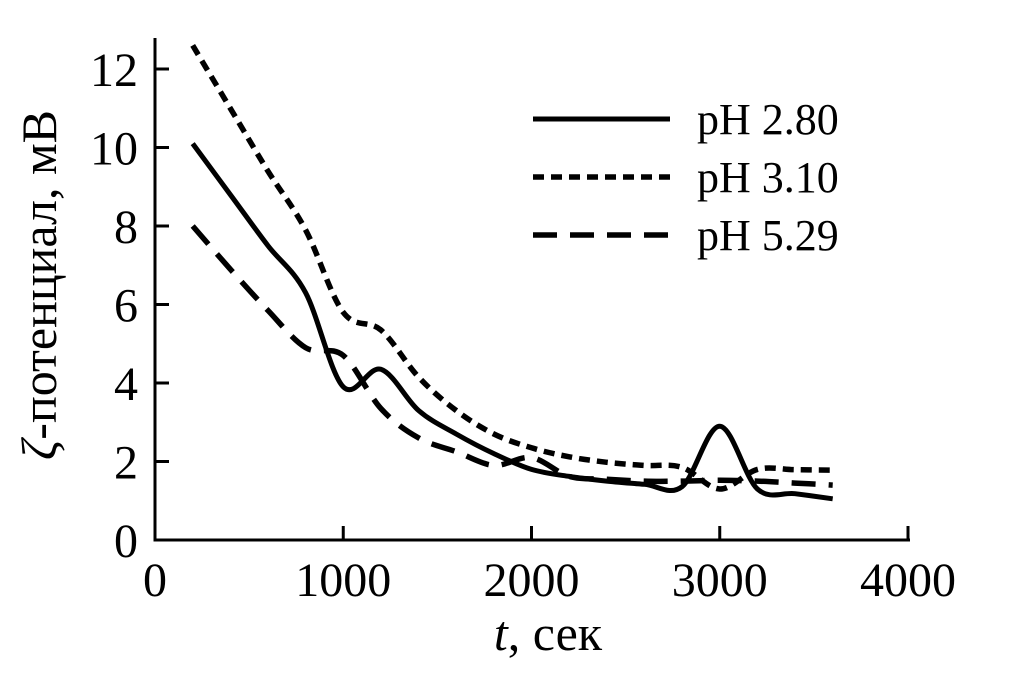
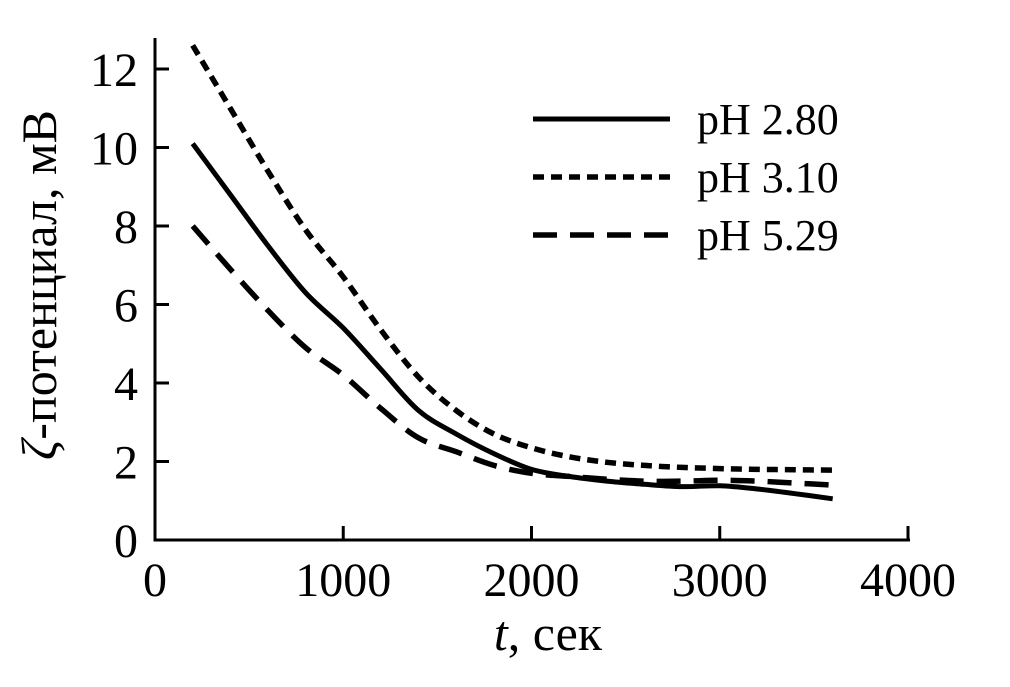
pH 2.80/1000: 3.9 -> 5.4
pH 3.10/1000: 5.8 -> 6.7
pH 5.29/1000: 4.7 -> 4.2
pH 5.29/2000: 2.1 -> 1.7
pH 2.80/3000: 2.9 -> 1.4
pH 3.10/3000: 1.3 -> 1.8
